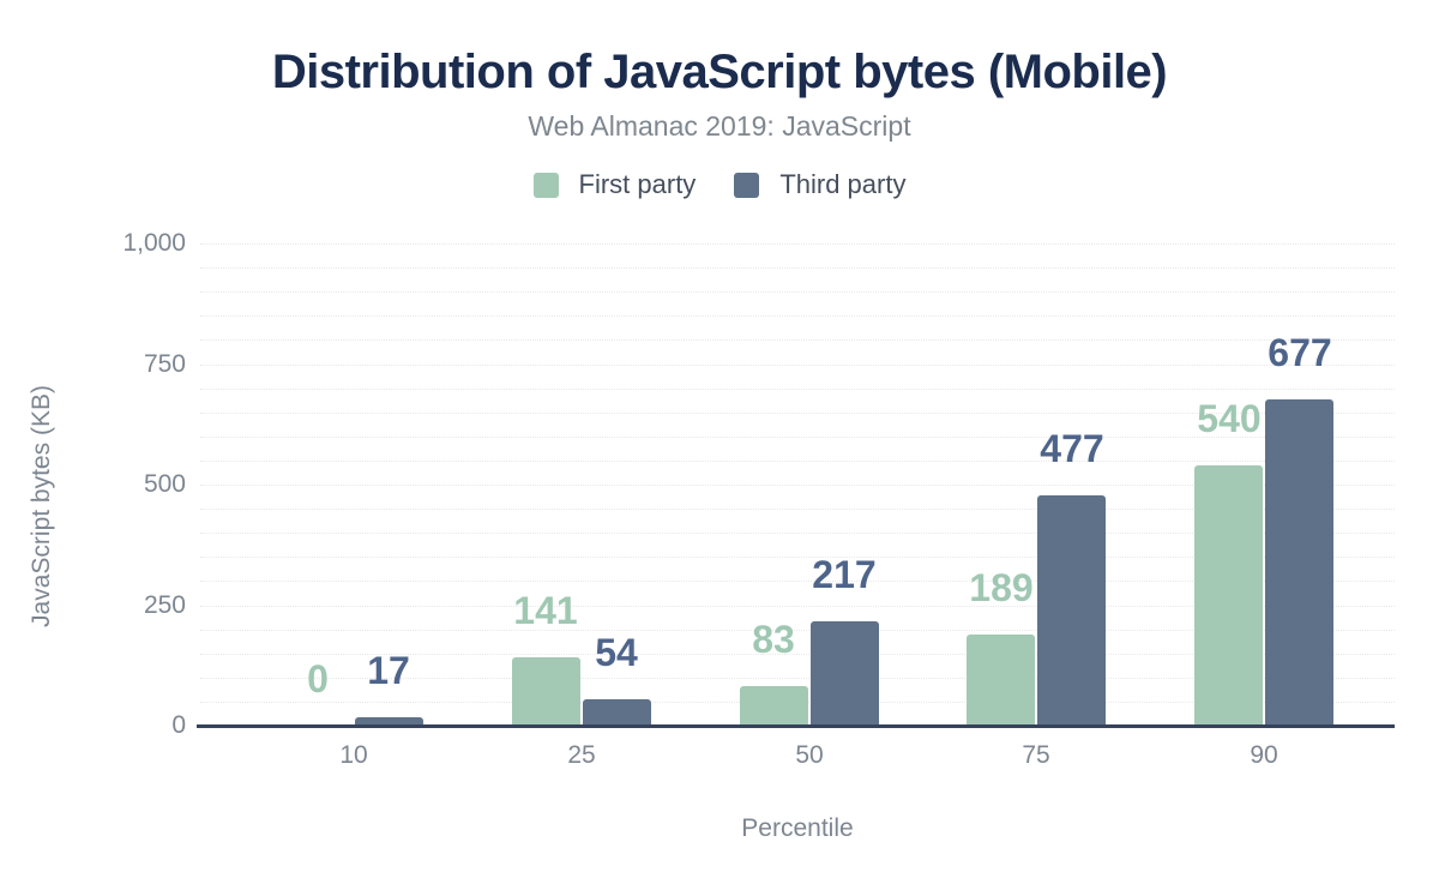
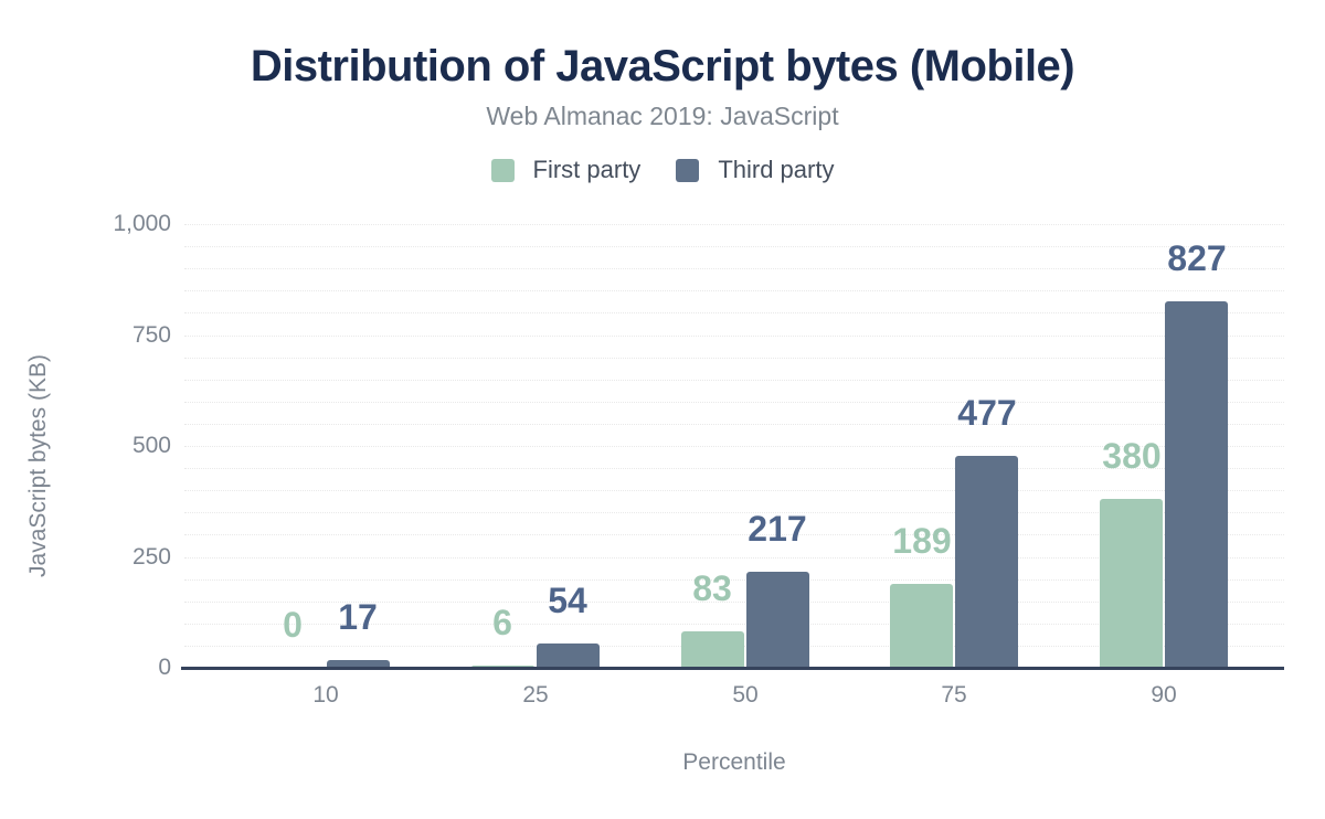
First party/25: 141 -> 6
First party/90: 540 -> 380
Third party/90: 677 -> 827
